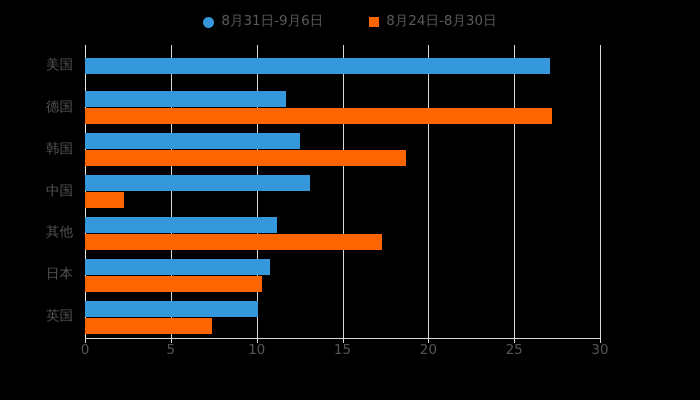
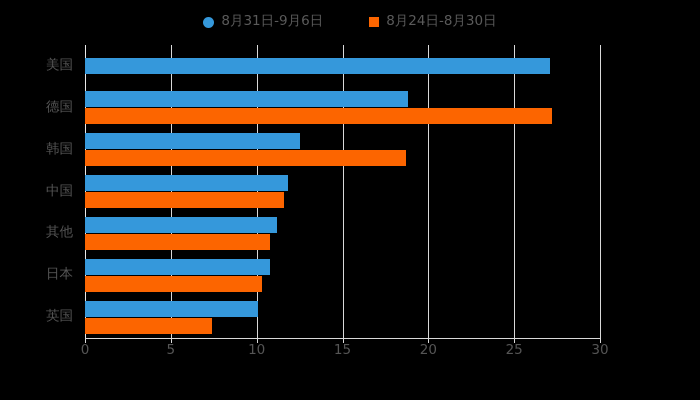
8月31日-9月6日/德国: 11.7 -> 18.8
8月31日-9月6日/中国: 13.1 -> 11.8
8月24日-8月30日/中国: 2.3 -> 11.6
8月24日-8月30日/其他: 17.3 -> 10.8
